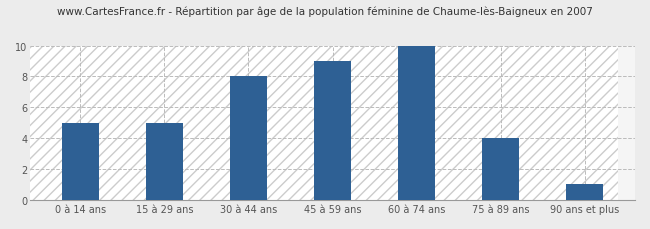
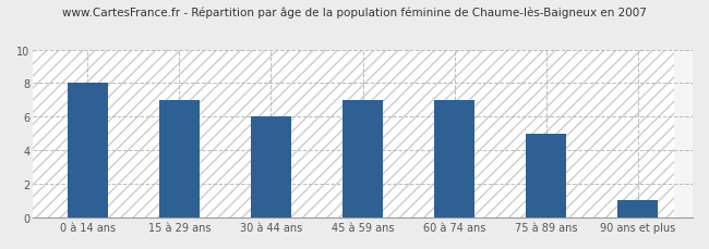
0 à 14 ans: 5 -> 8
15 à 29 ans: 5 -> 7
30 à 44 ans: 8 -> 6
45 à 59 ans: 9 -> 7
60 à 74 ans: 10 -> 7
75 à 89 ans: 4 -> 5
